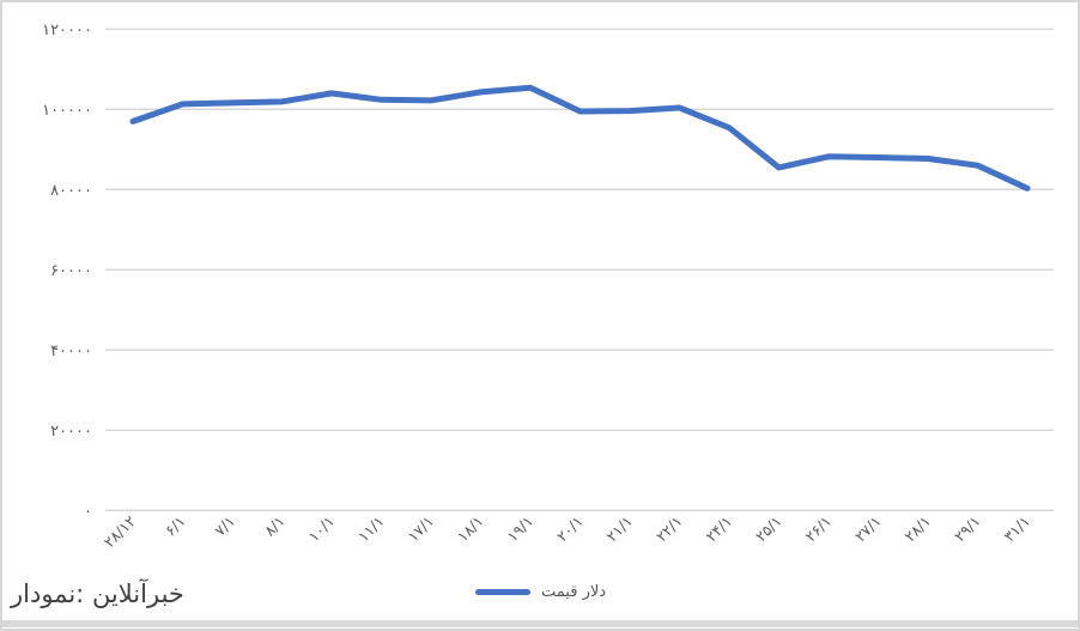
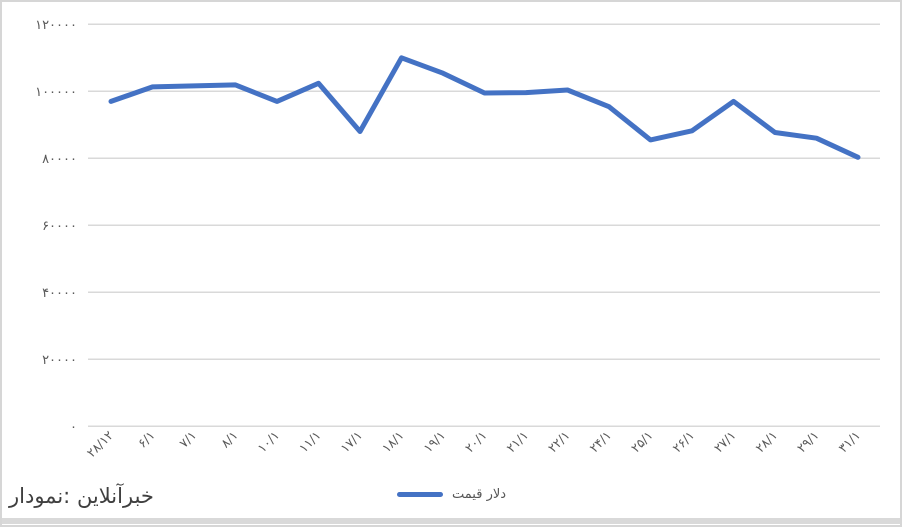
۱۰/۱: 104000 -> 97000
۱۷/۱: 102000 -> 88000
۱۸/۱: 104000 -> 110000
۲۷/۱: 88000 -> 97000
